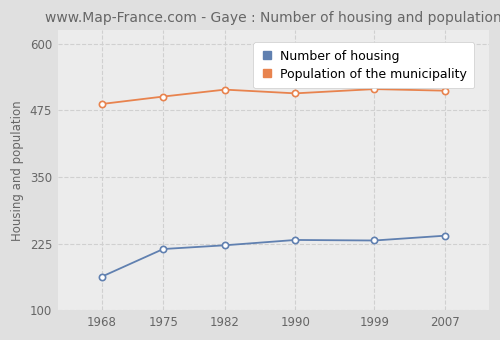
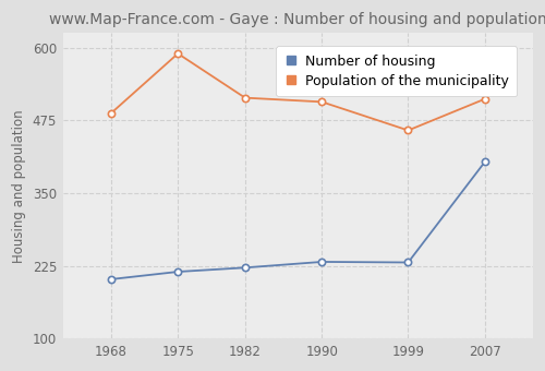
Number of housing/1968: 163 -> 202
Population of the municipality/1975: 501 -> 590
Population of the municipality/1999: 515 -> 458
Number of housing/2007: 240 -> 404
